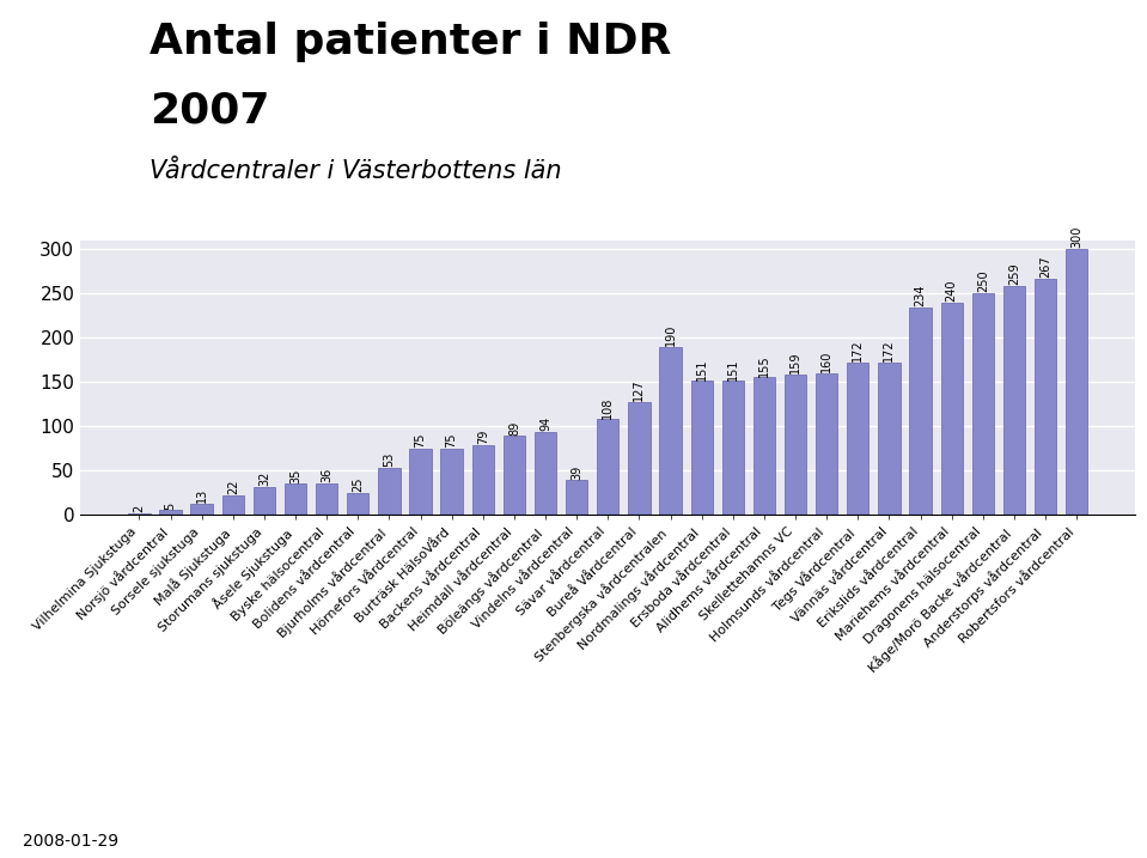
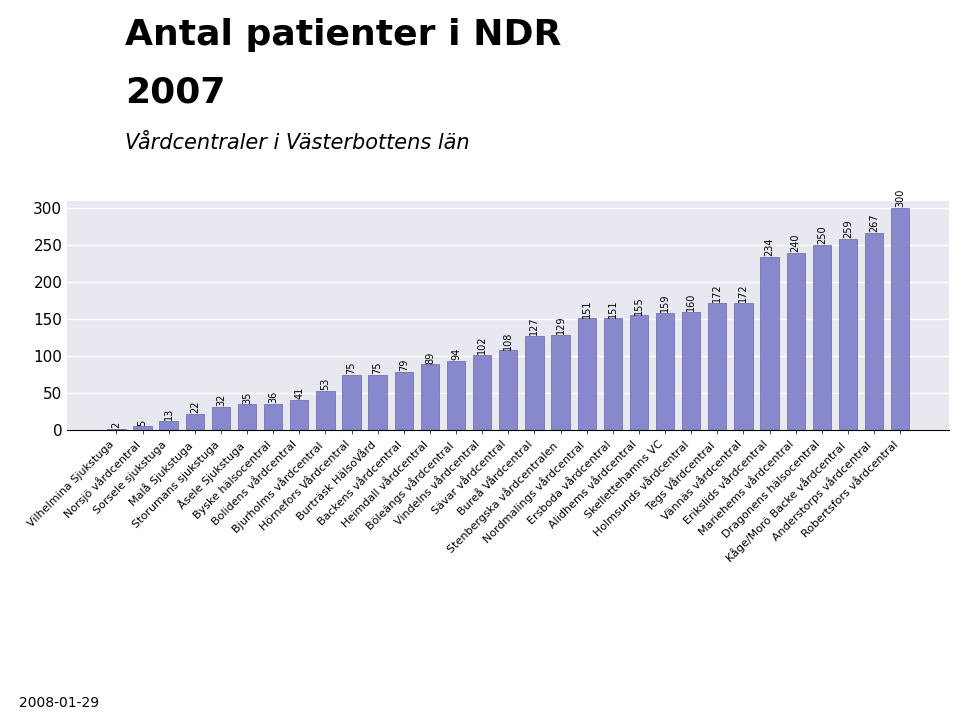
Bolidens vårdcentral: 25 -> 41
Vindelns vårdcentral: 39 -> 102
Stenbergska vårdcentralen: 190 -> 129
